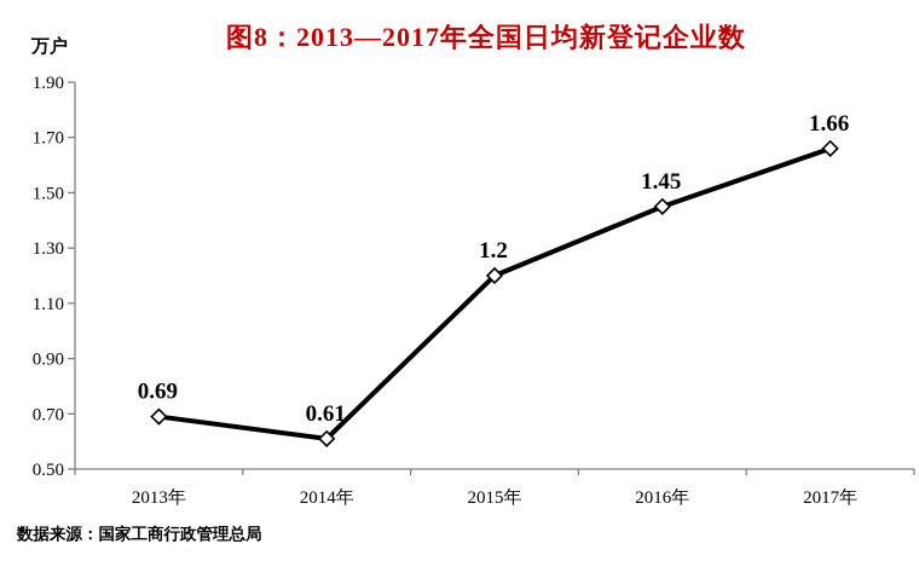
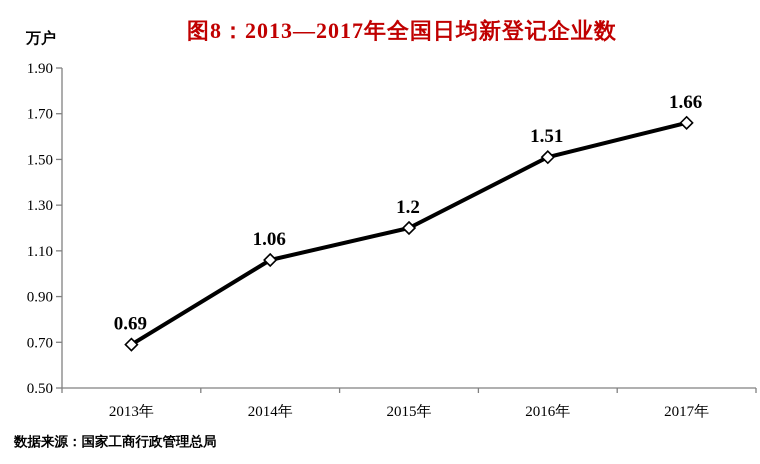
2014年: 0.61 -> 1.06
2016年: 1.45 -> 1.51
